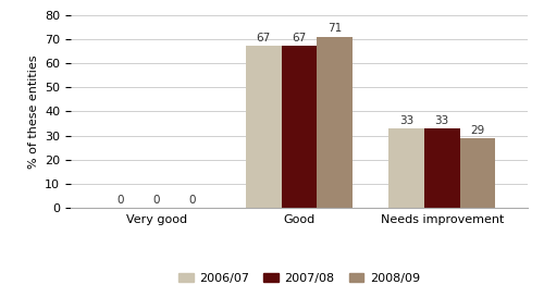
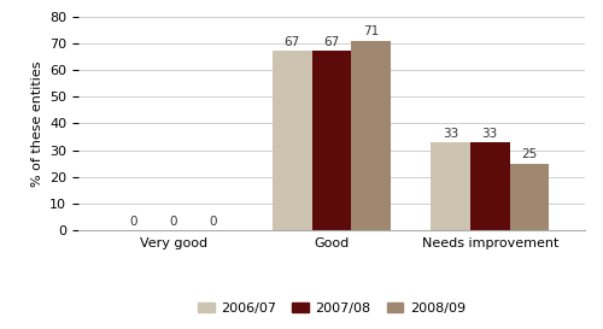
2008/09/Needs improvement: 29 -> 25
